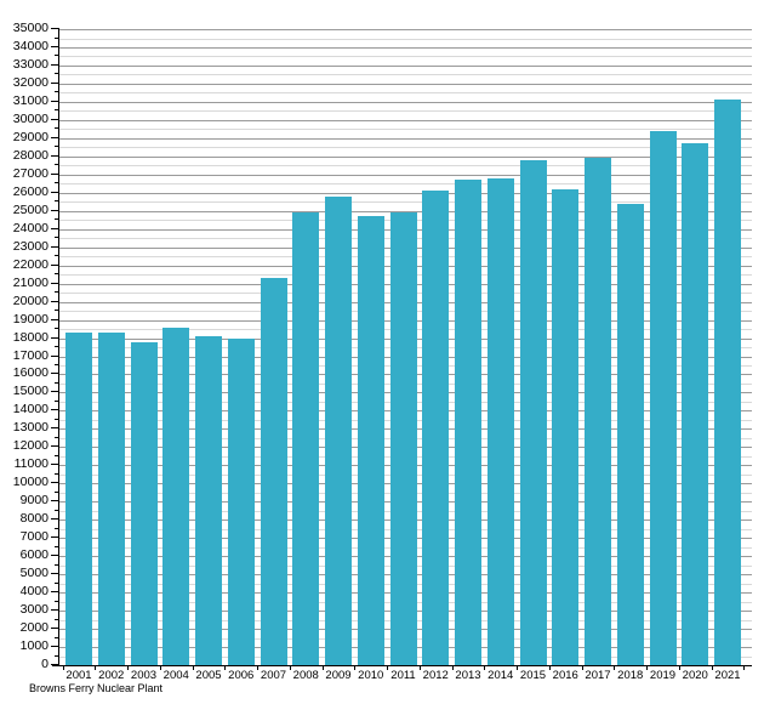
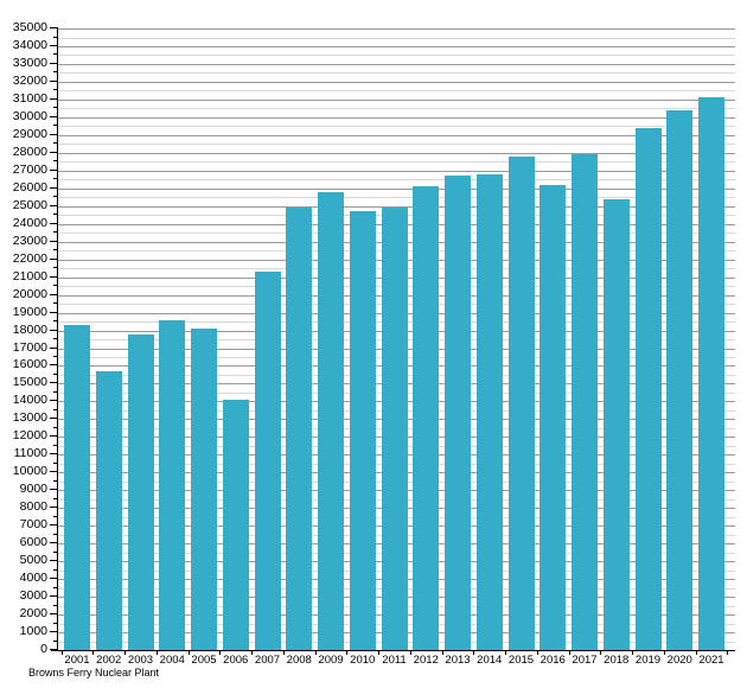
2002: 18300 -> 15700
2006: 18000 -> 14100
2020: 28700 -> 30400
